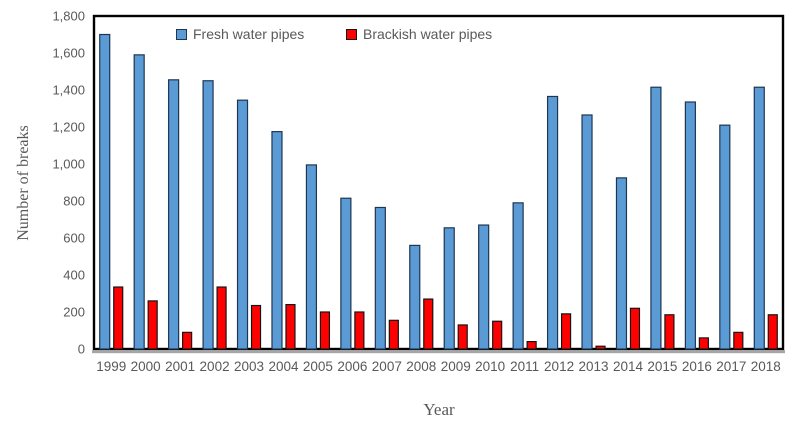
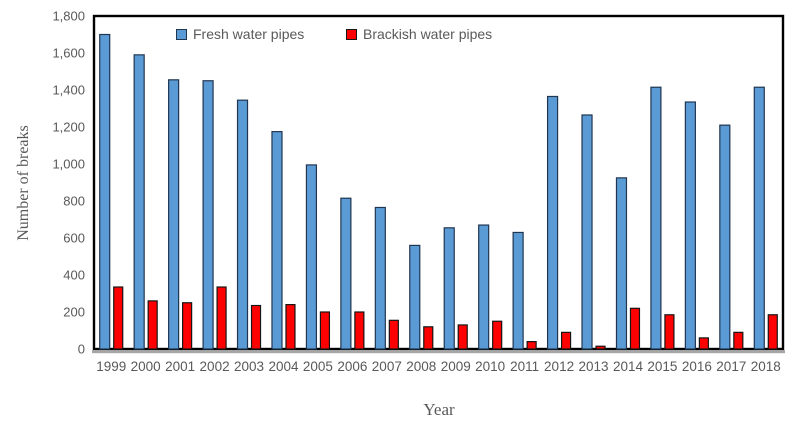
Brackish water pipes/2001: 90 -> 250
Brackish water pipes/2008: 270 -> 120
Fresh water pipes/2011: 790 -> 630
Brackish water pipes/2012: 190 -> 90
